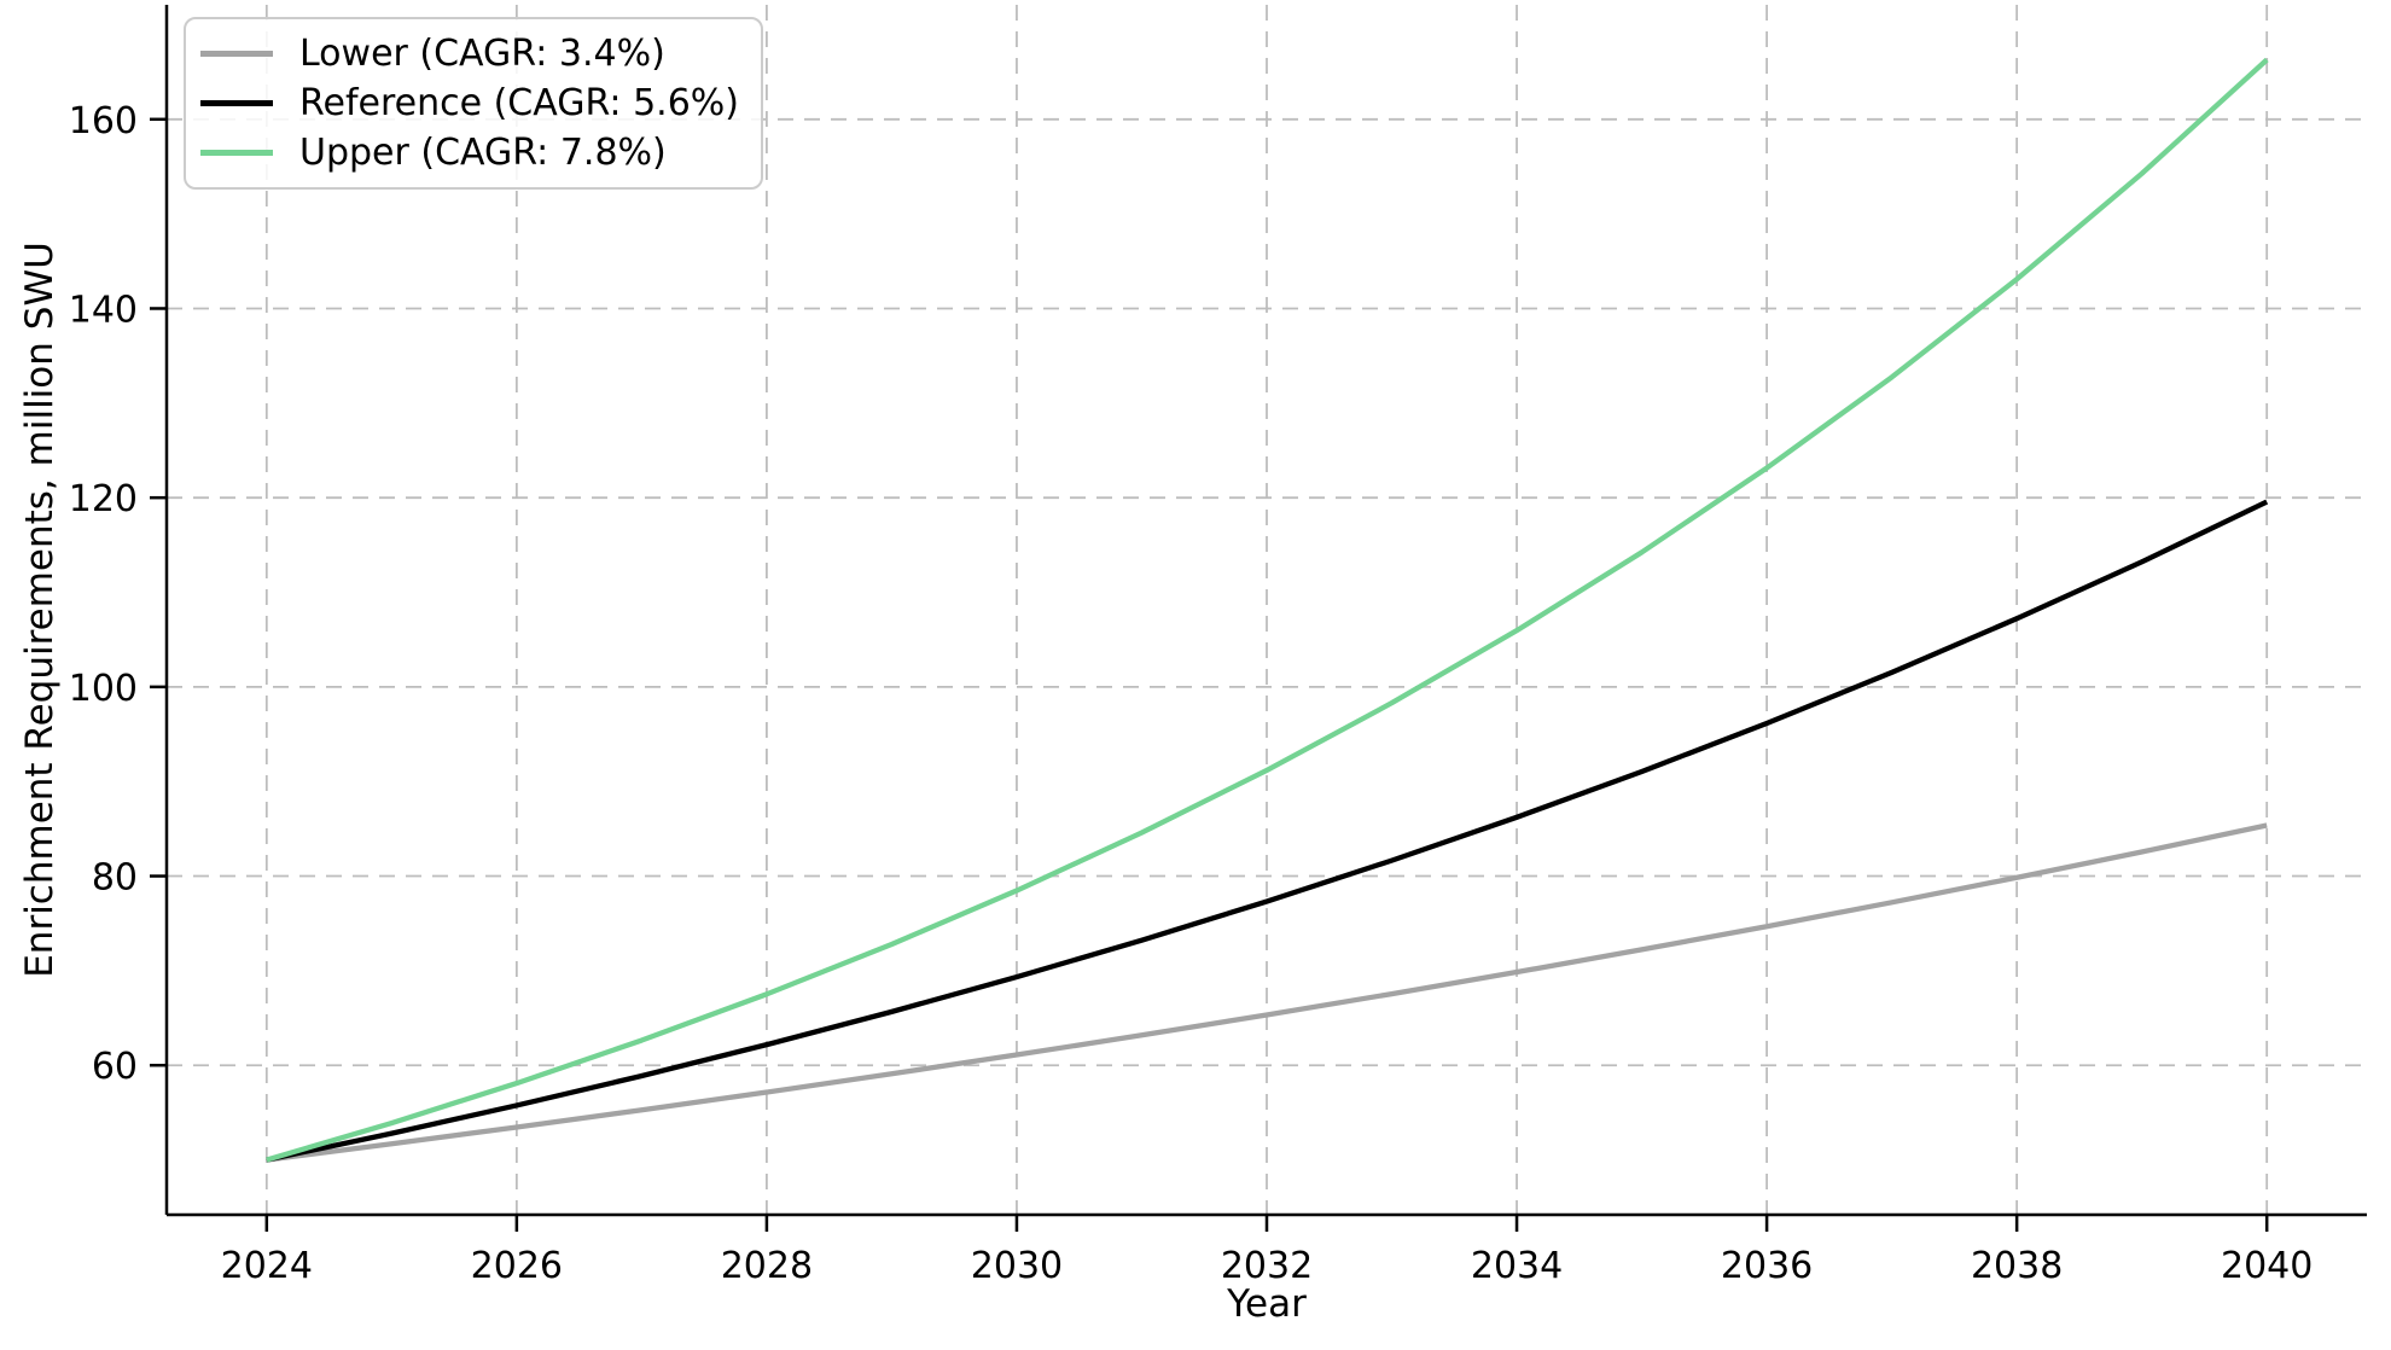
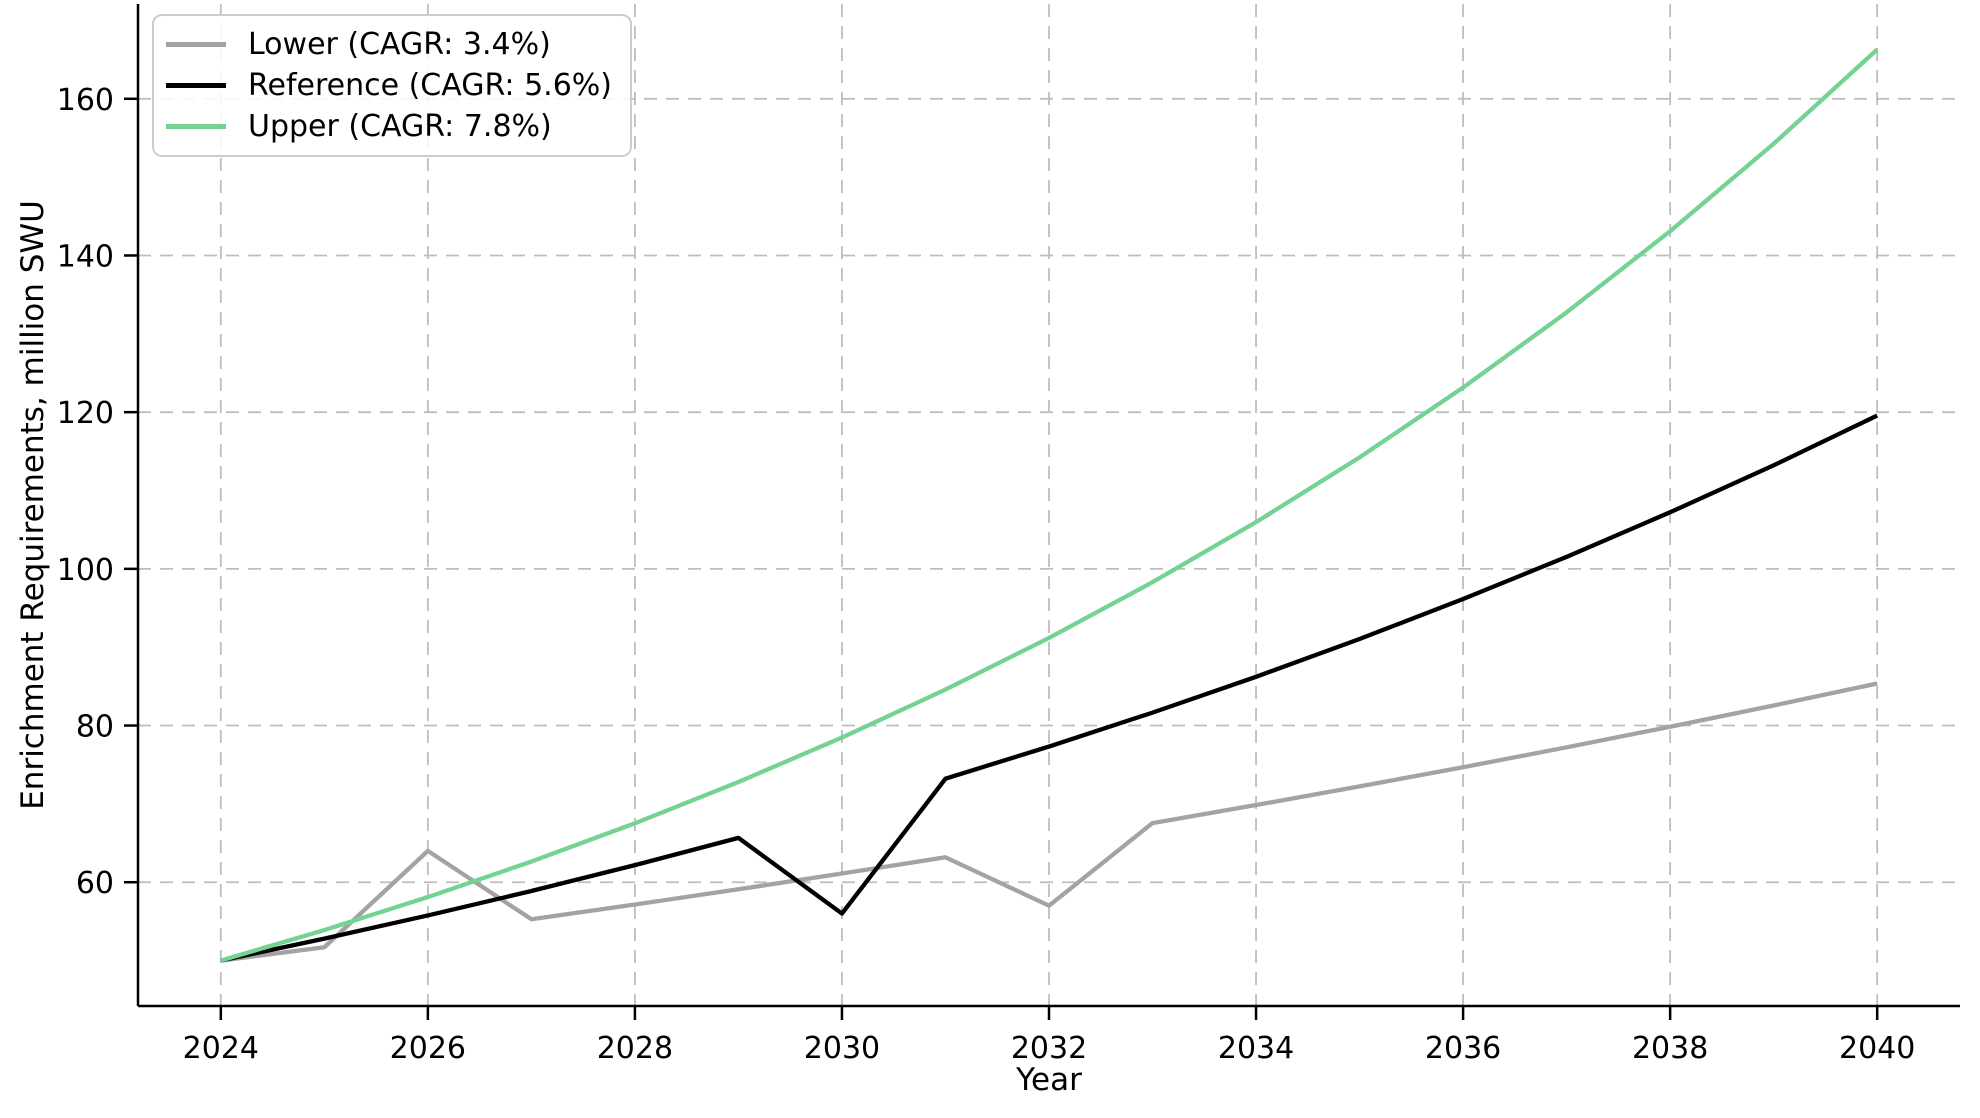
Lower (CAGR: 3.4%)/2026: 53 -> 64
Reference (CAGR: 5.6%)/2030: 69 -> 56
Lower (CAGR: 3.4%)/2032: 65 -> 57
